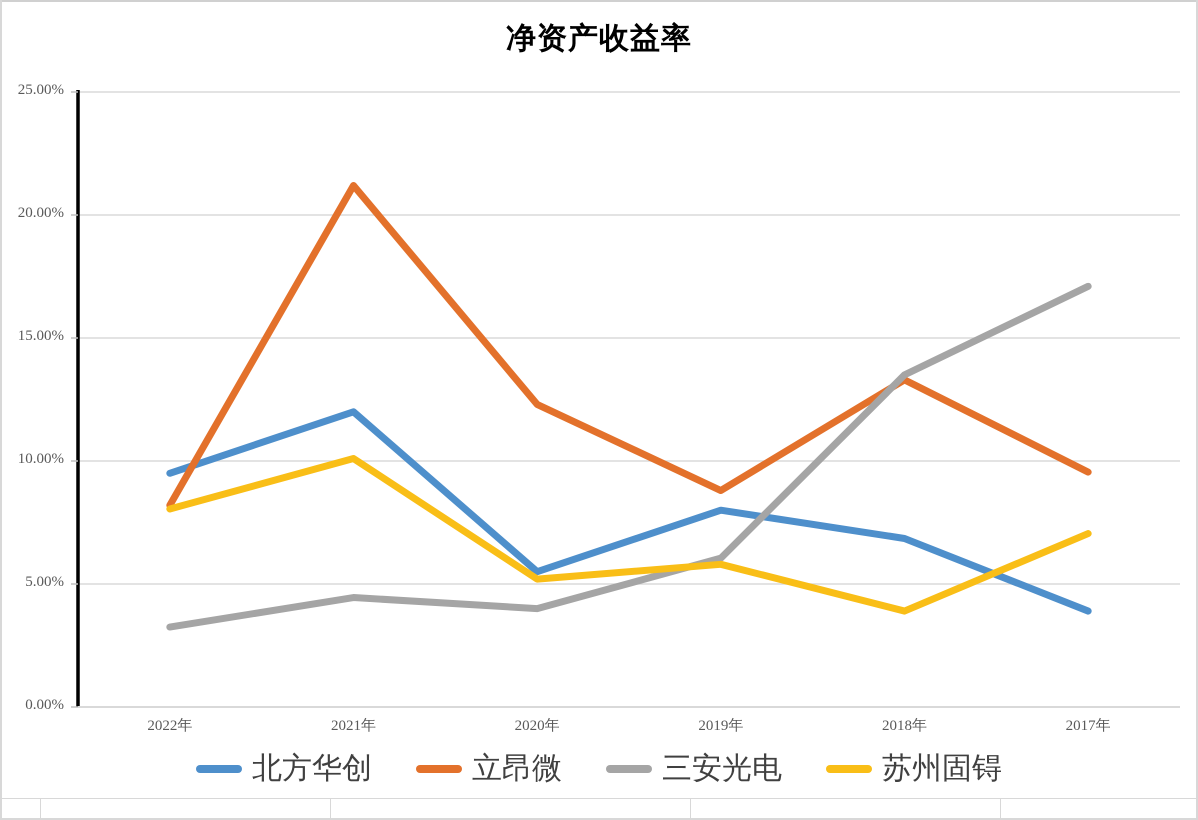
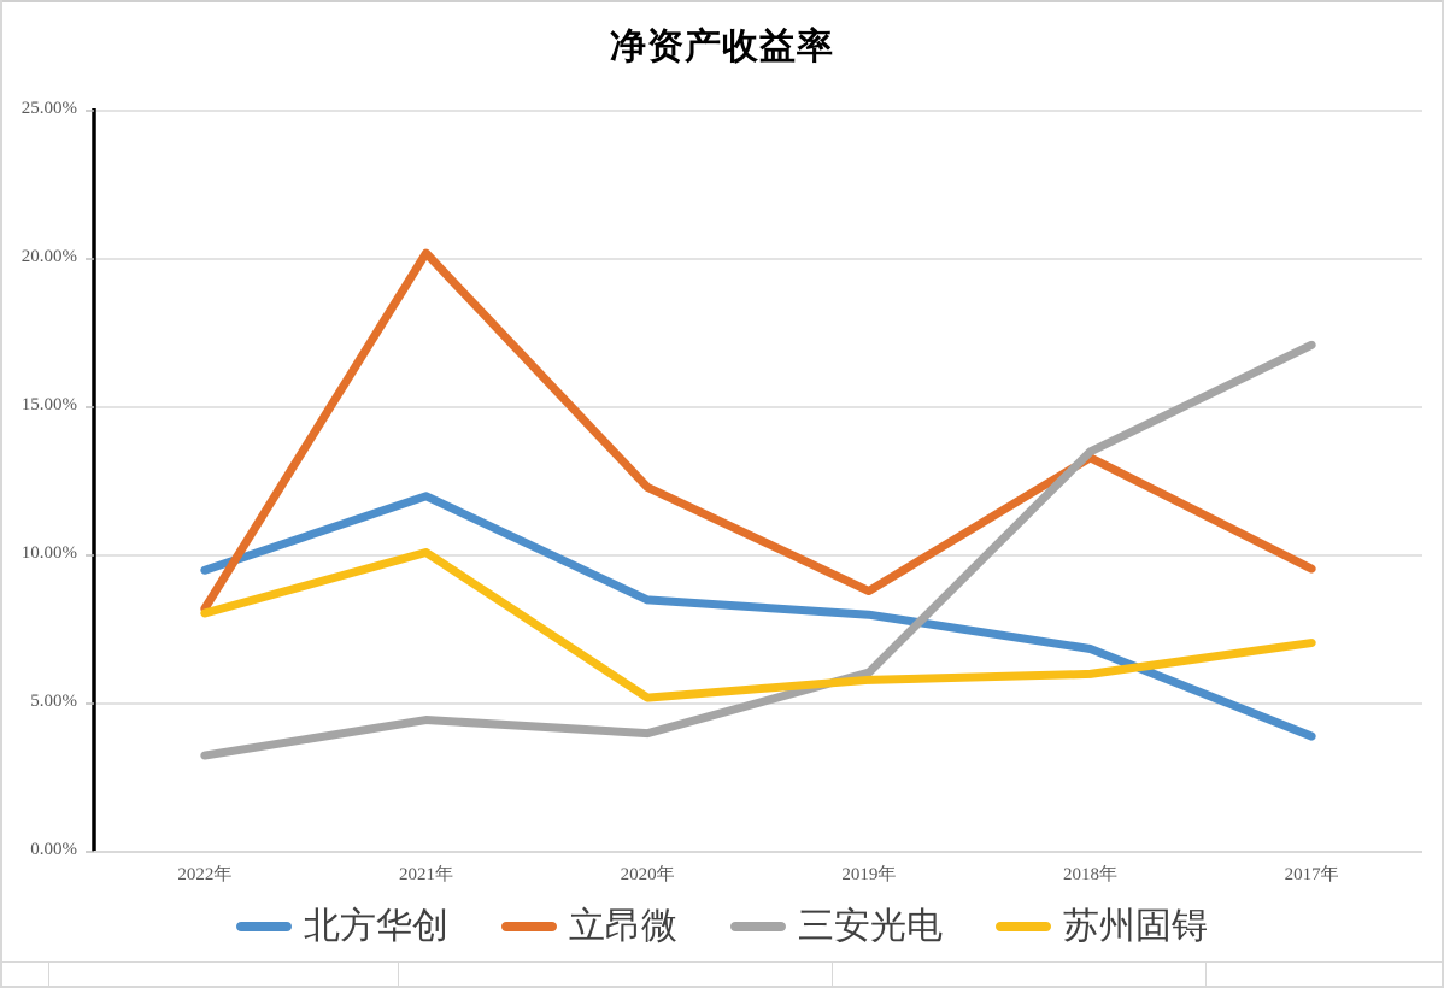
立昂微/2021年: 21.2% -> 20.2%
北方华创/2020年: 5.5% -> 8.5%
苏州固锝/2018年: 3.9% -> 6.0%
